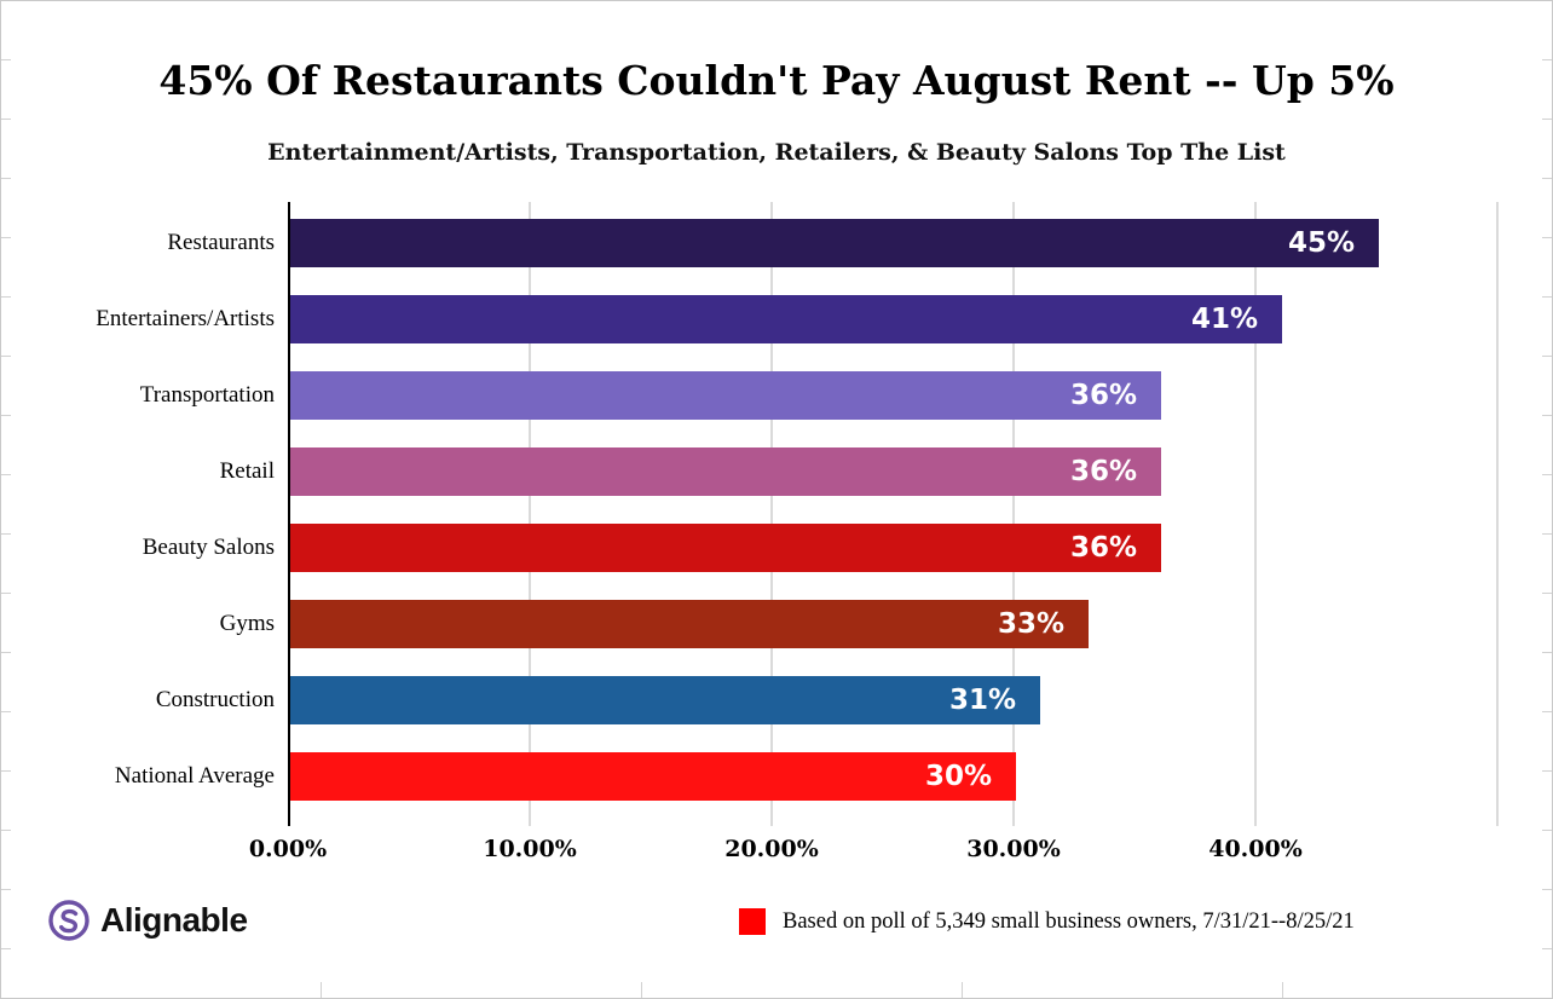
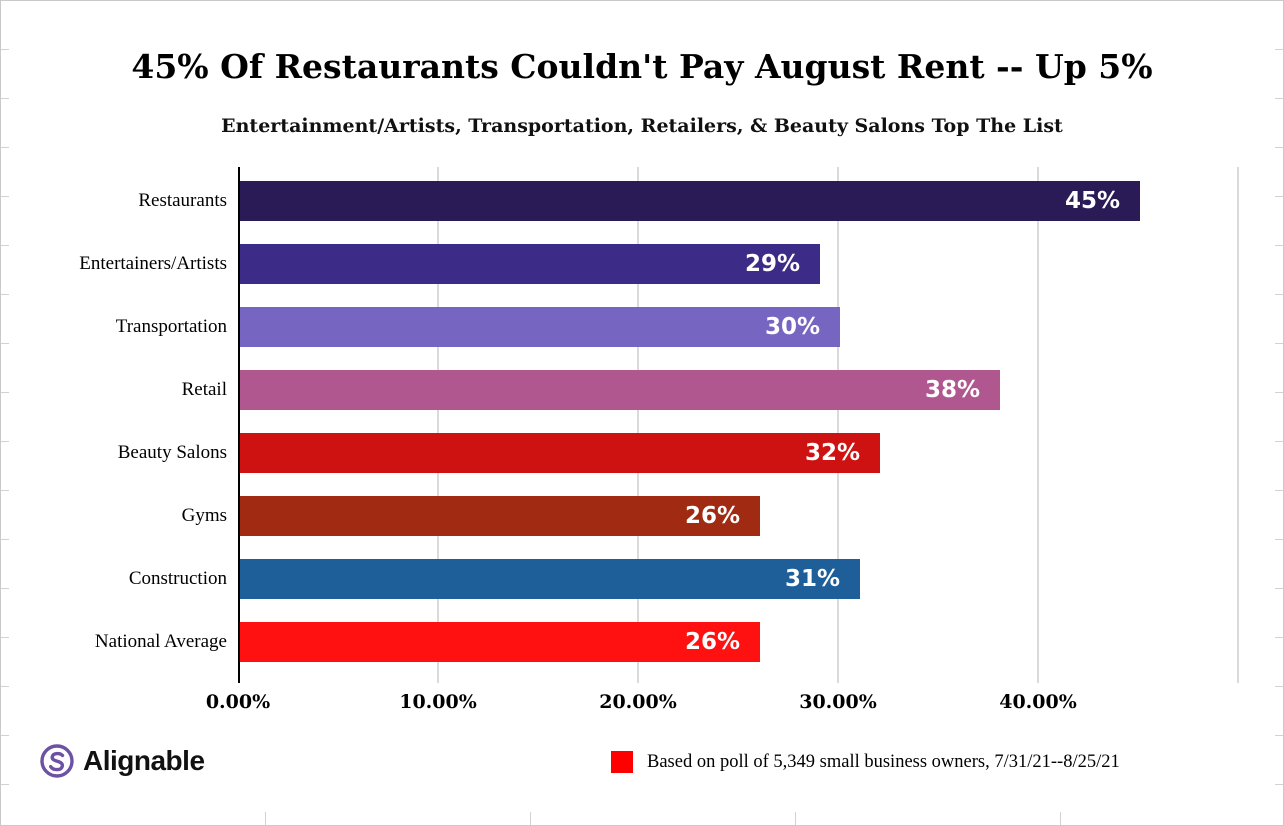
Entertainers/Artists: 41% -> 29%
Transportation: 36% -> 30%
Retail: 36% -> 38%
Beauty Salons: 36% -> 32%
Gyms: 33% -> 26%
National Average: 30% -> 26%
